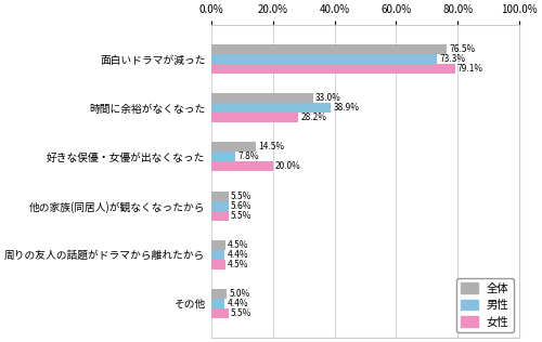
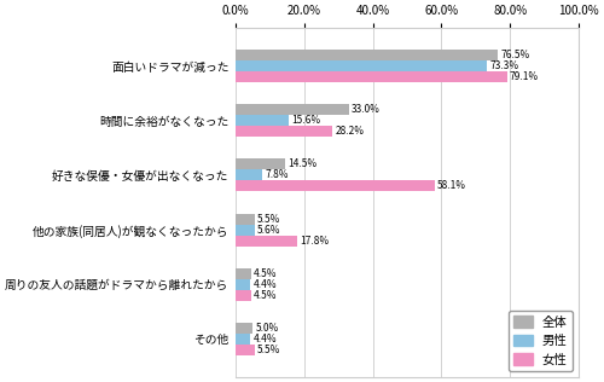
男性/時間に余裕がなくなった: 38.9% -> 15.6%
女性/好きな俣優・女優が出なくなった: 20.0% -> 58.1%
女性/他の家族(同居人)が観なくなったから: 5.5% -> 17.8%
